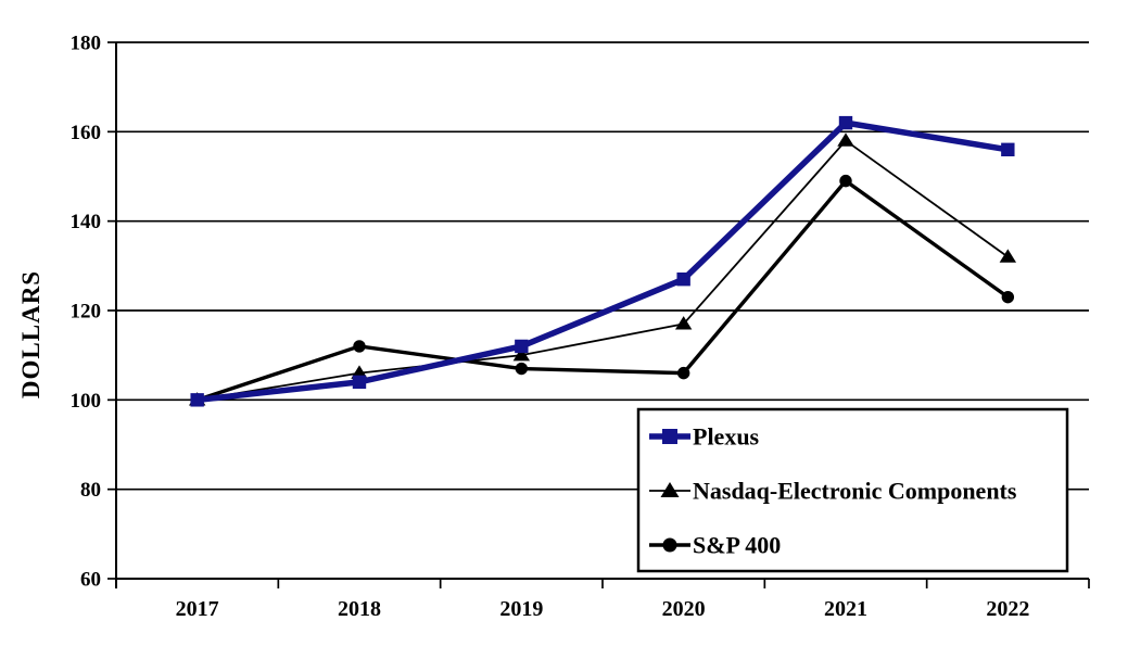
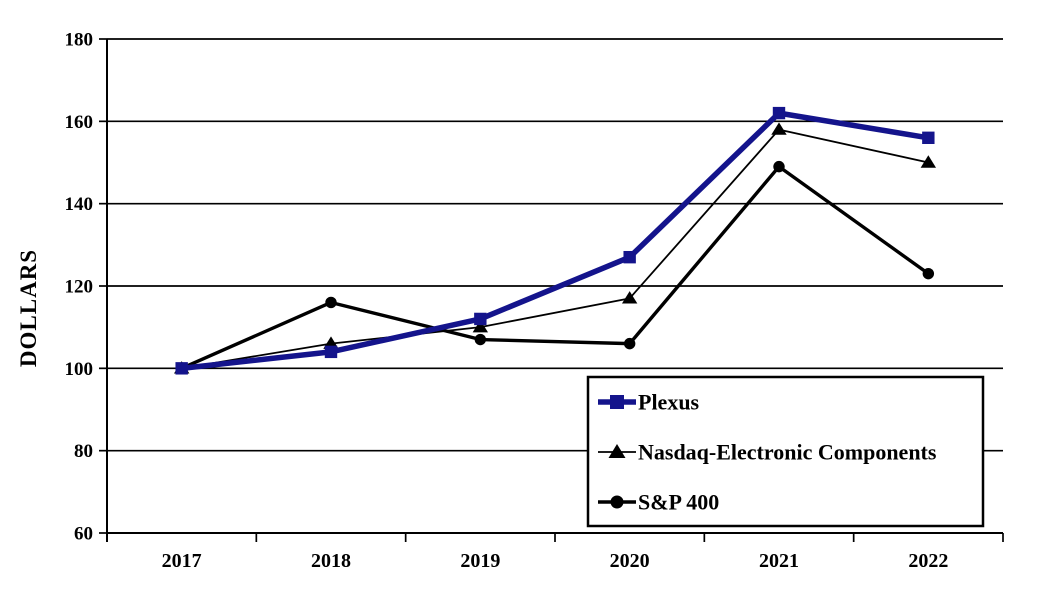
S&P 400/2018: 112 -> 116
Nasdaq-Electronic Components/2022: 132 -> 150
